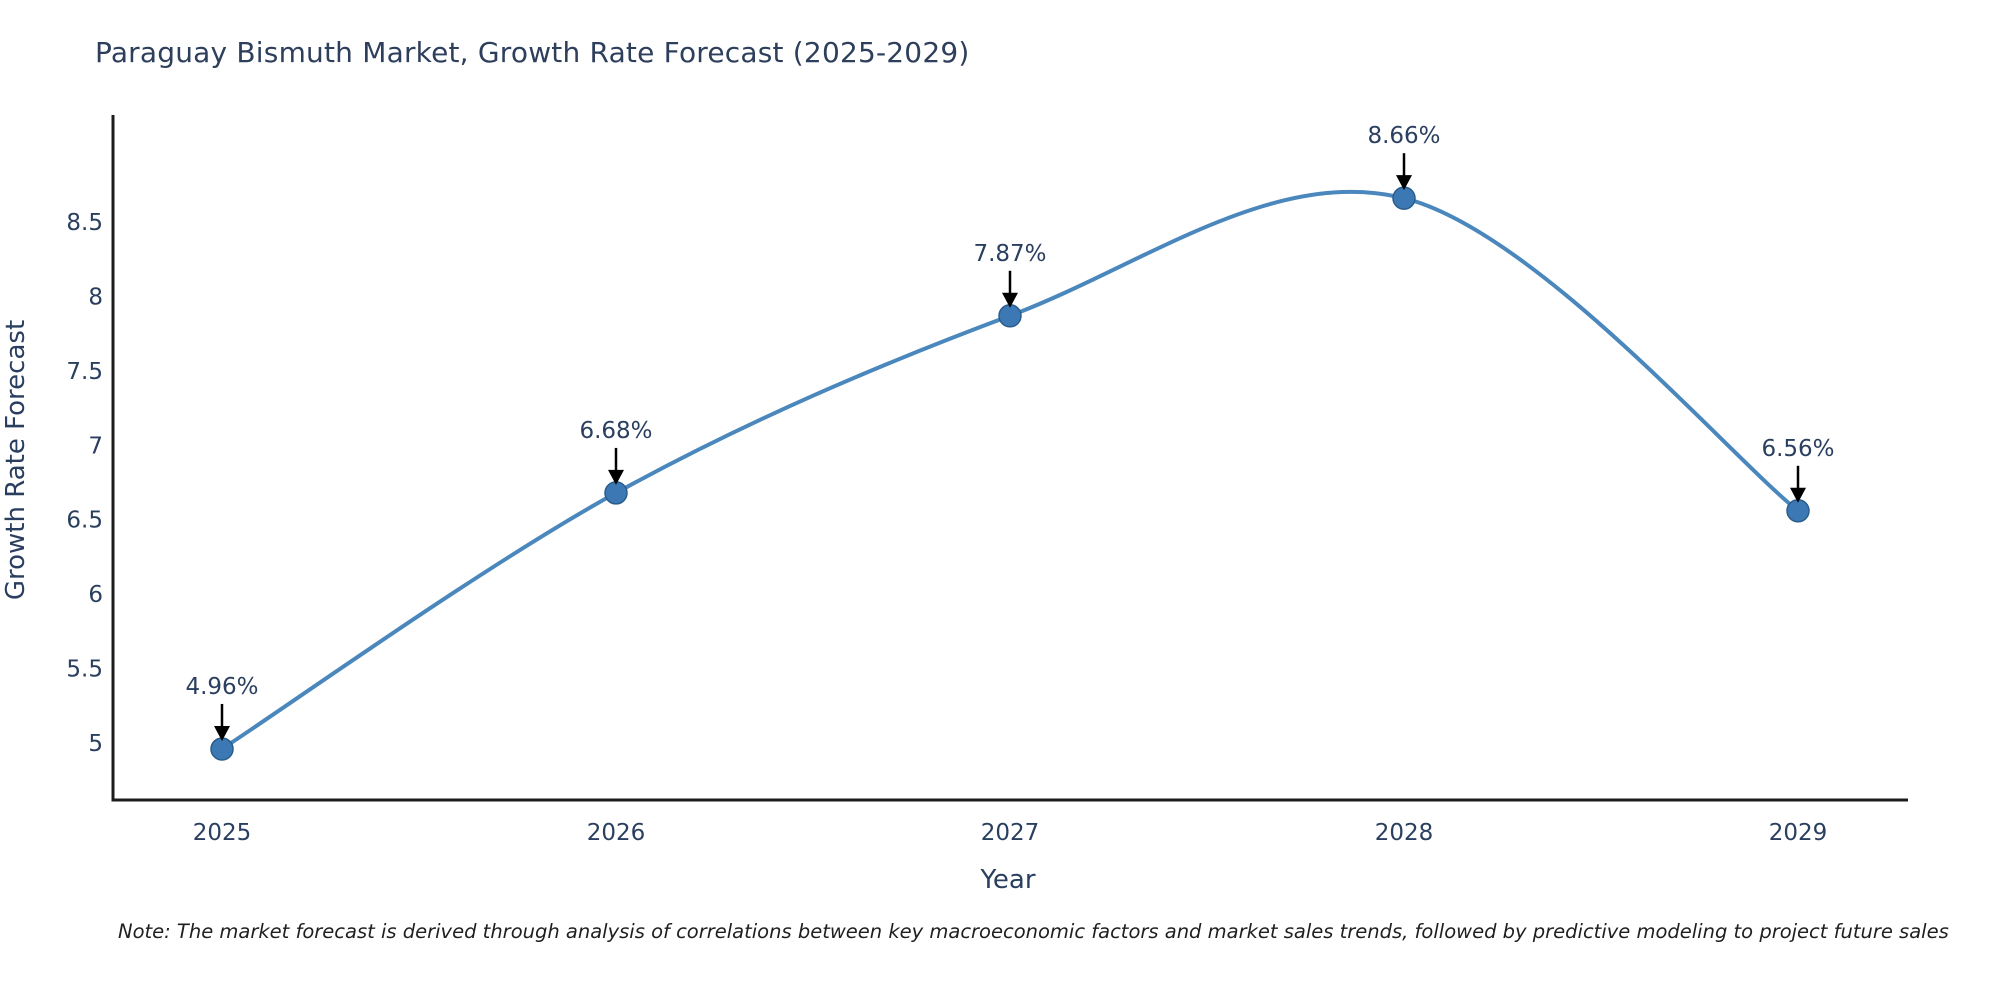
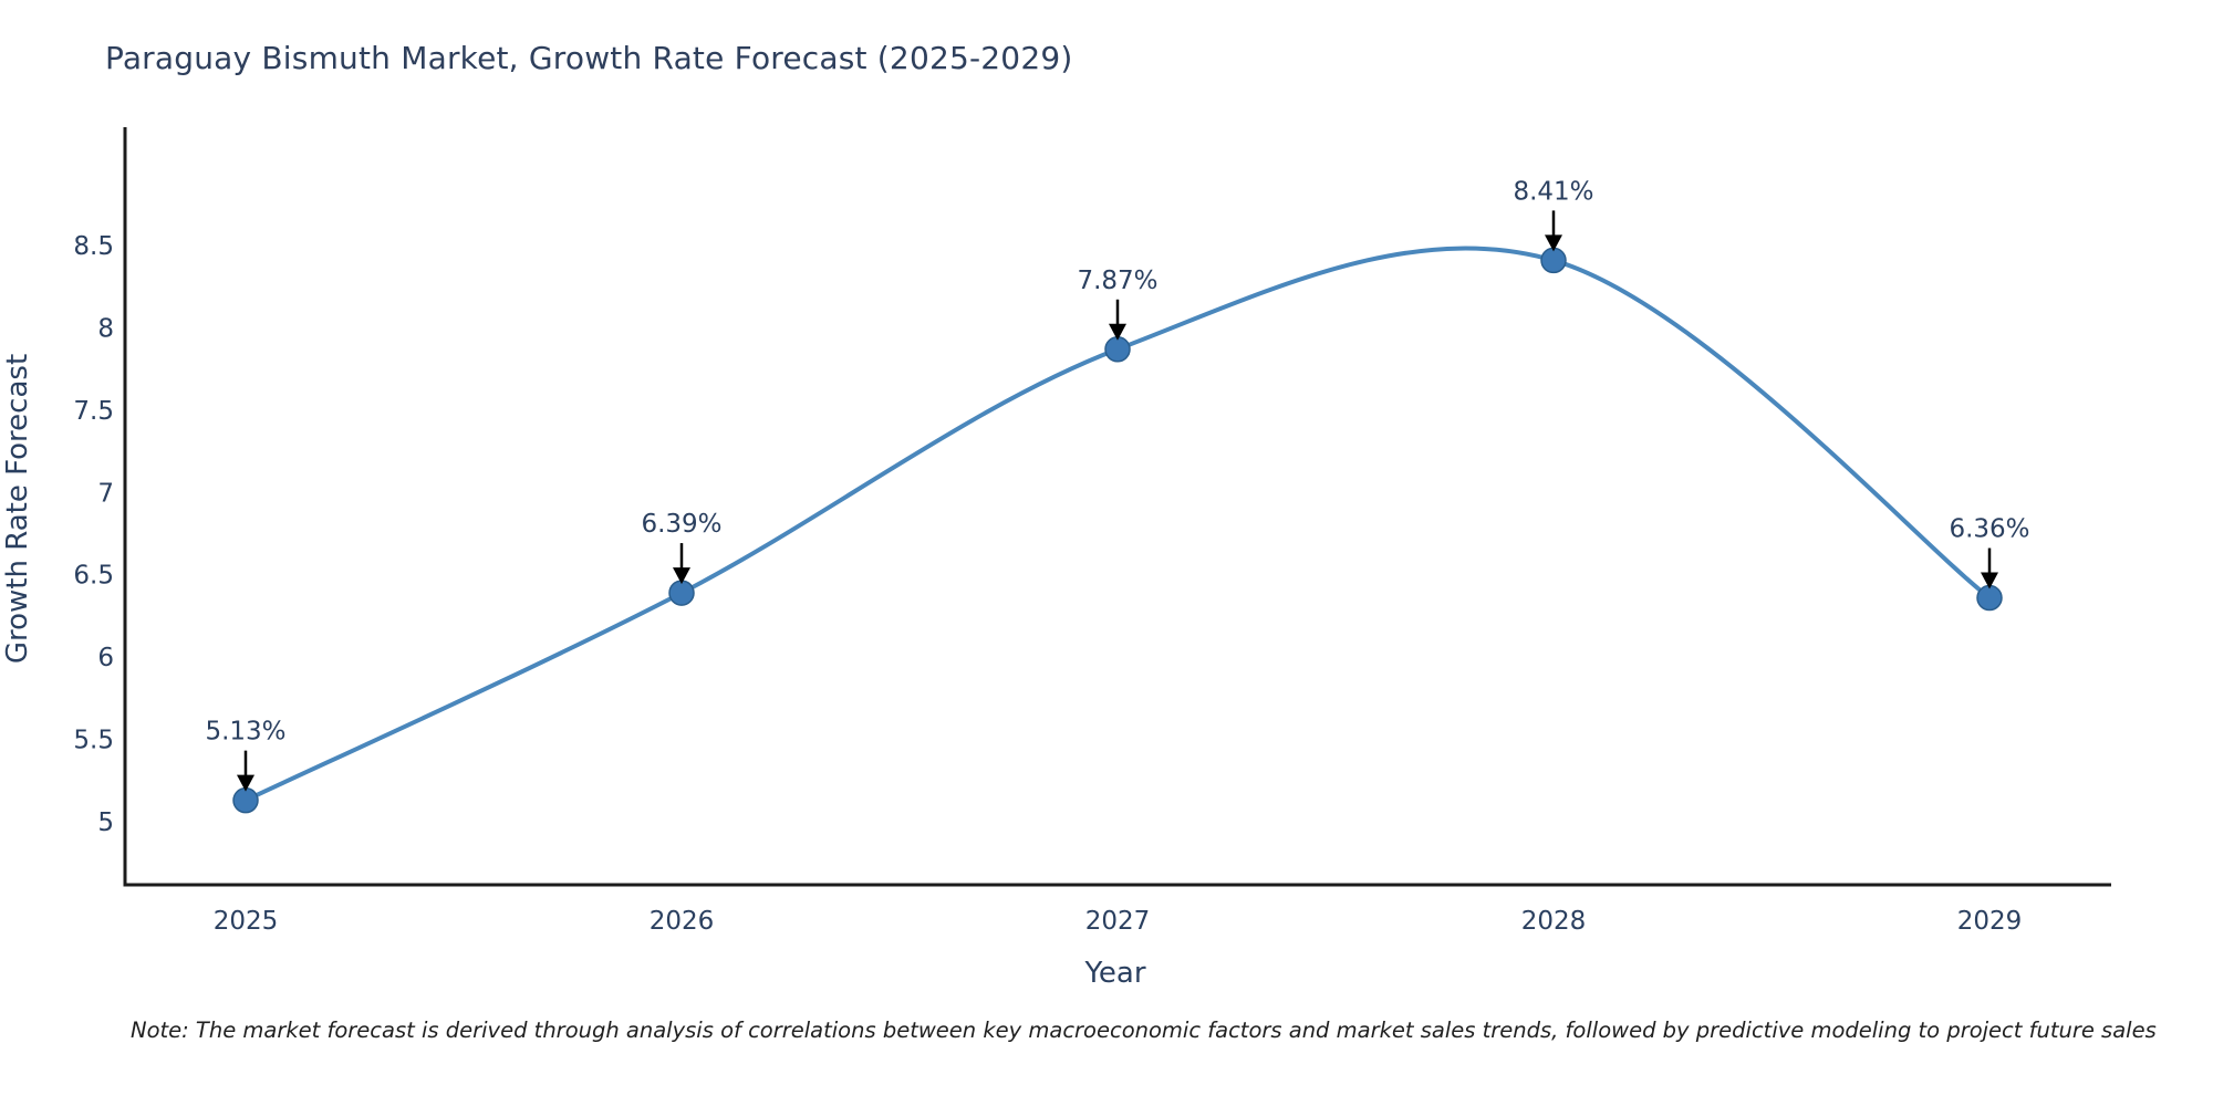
2025: 4.96% -> 5.13%
2026: 6.68% -> 6.39%
2028: 8.66% -> 8.41%
2029: 6.56% -> 6.36%
